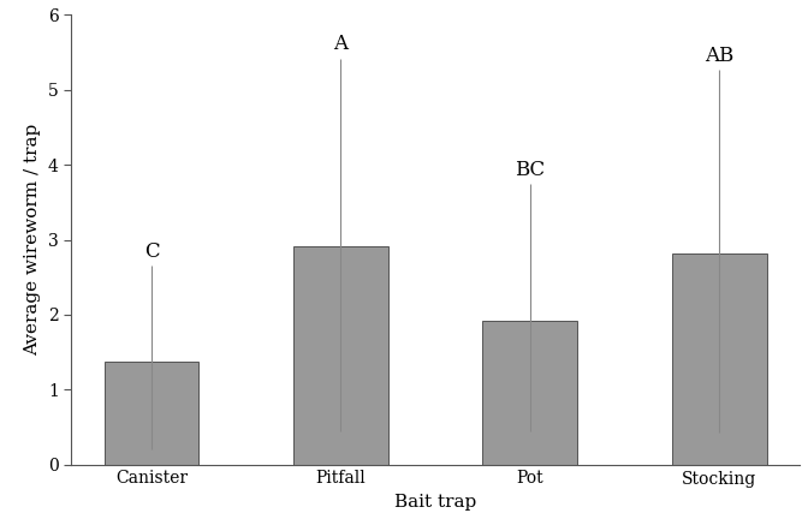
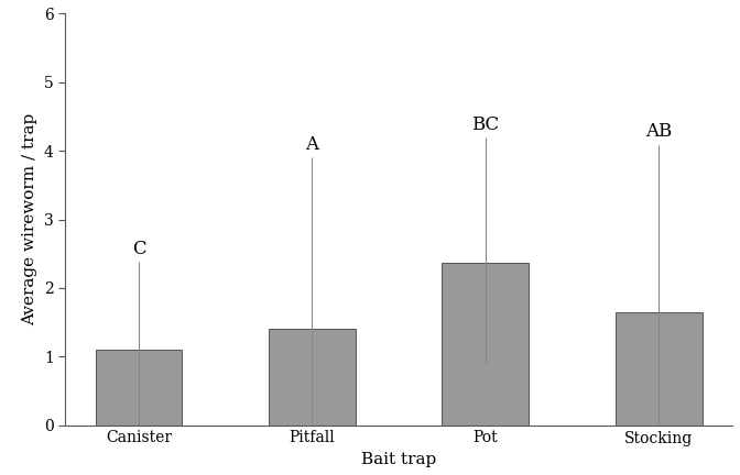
Canister: 1.38 -> 1.10
Pitfall: 2.92 -> 1.40
Pot: 1.92 -> 2.36
Stocking: 2.82 -> 1.64
